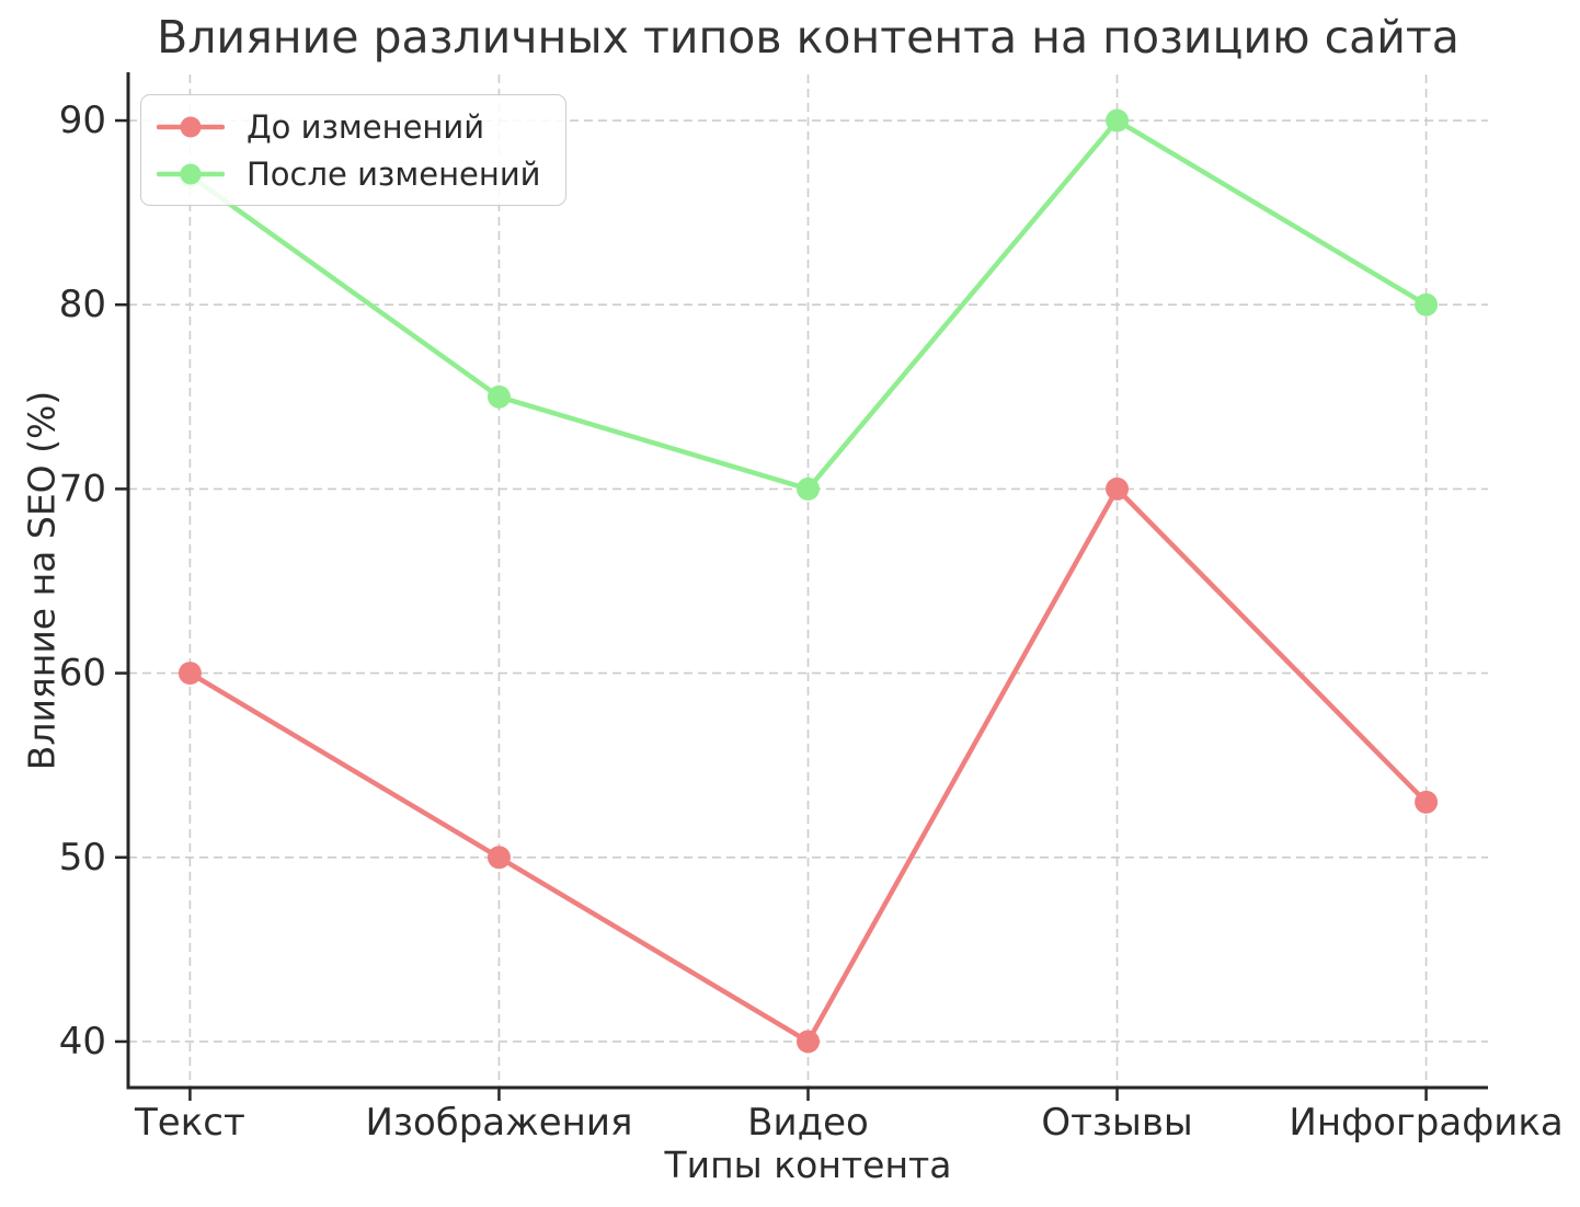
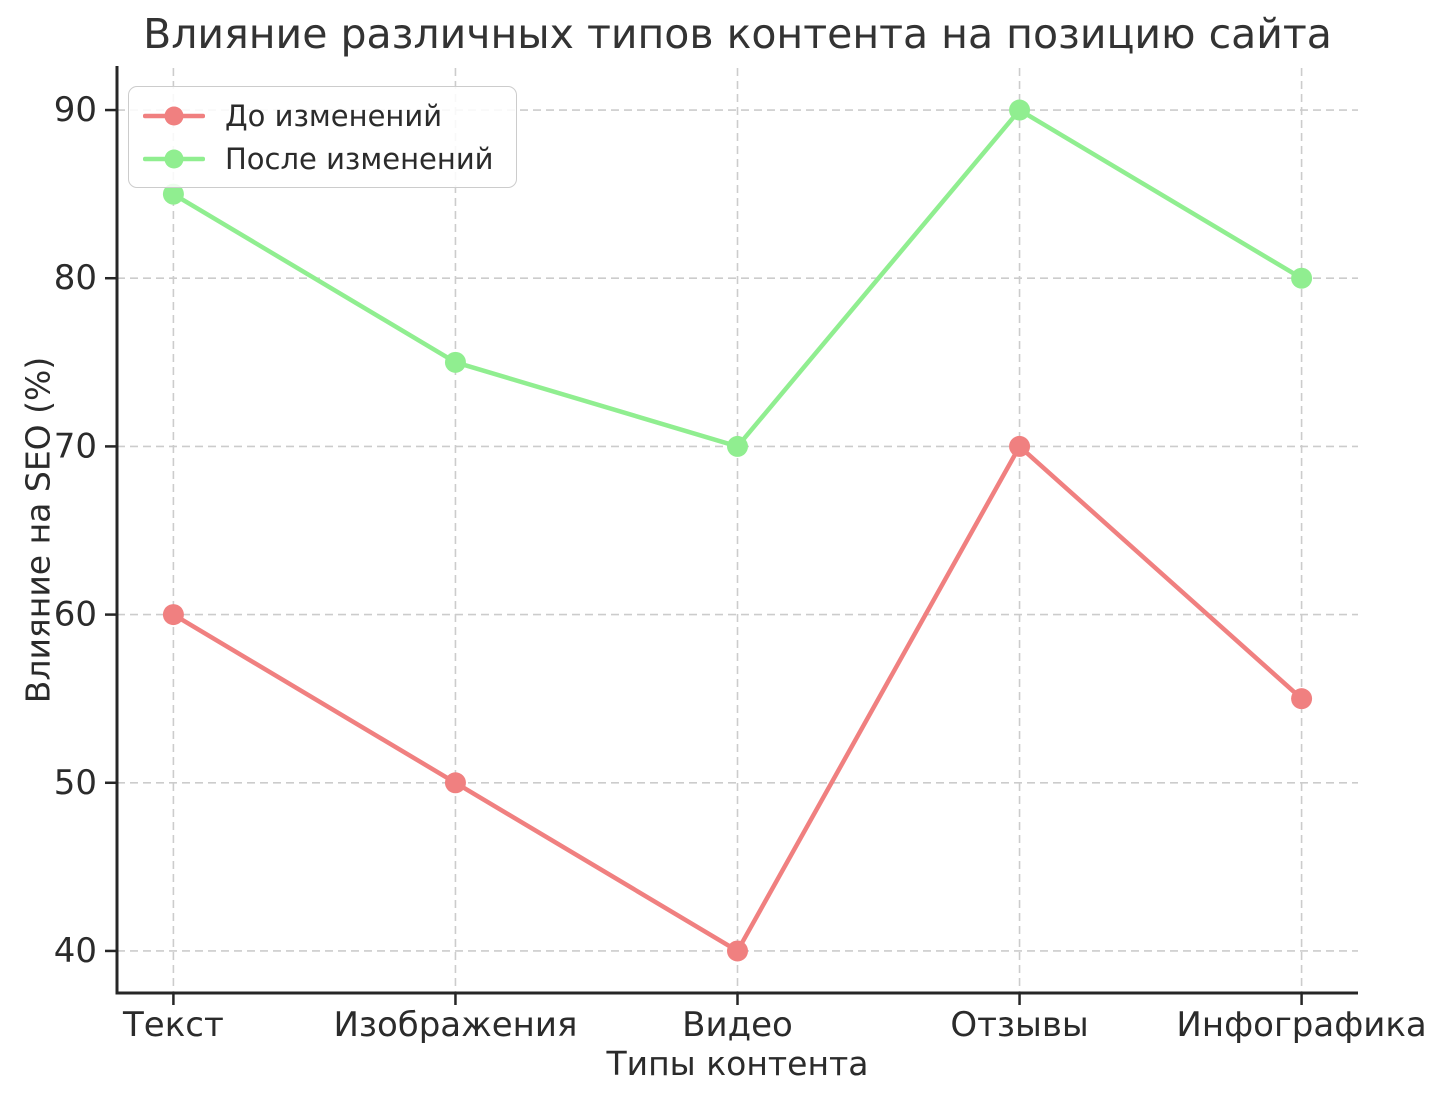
После изменений/Текст: 87 -> 85
До изменений/Инфографика: 53 -> 55
